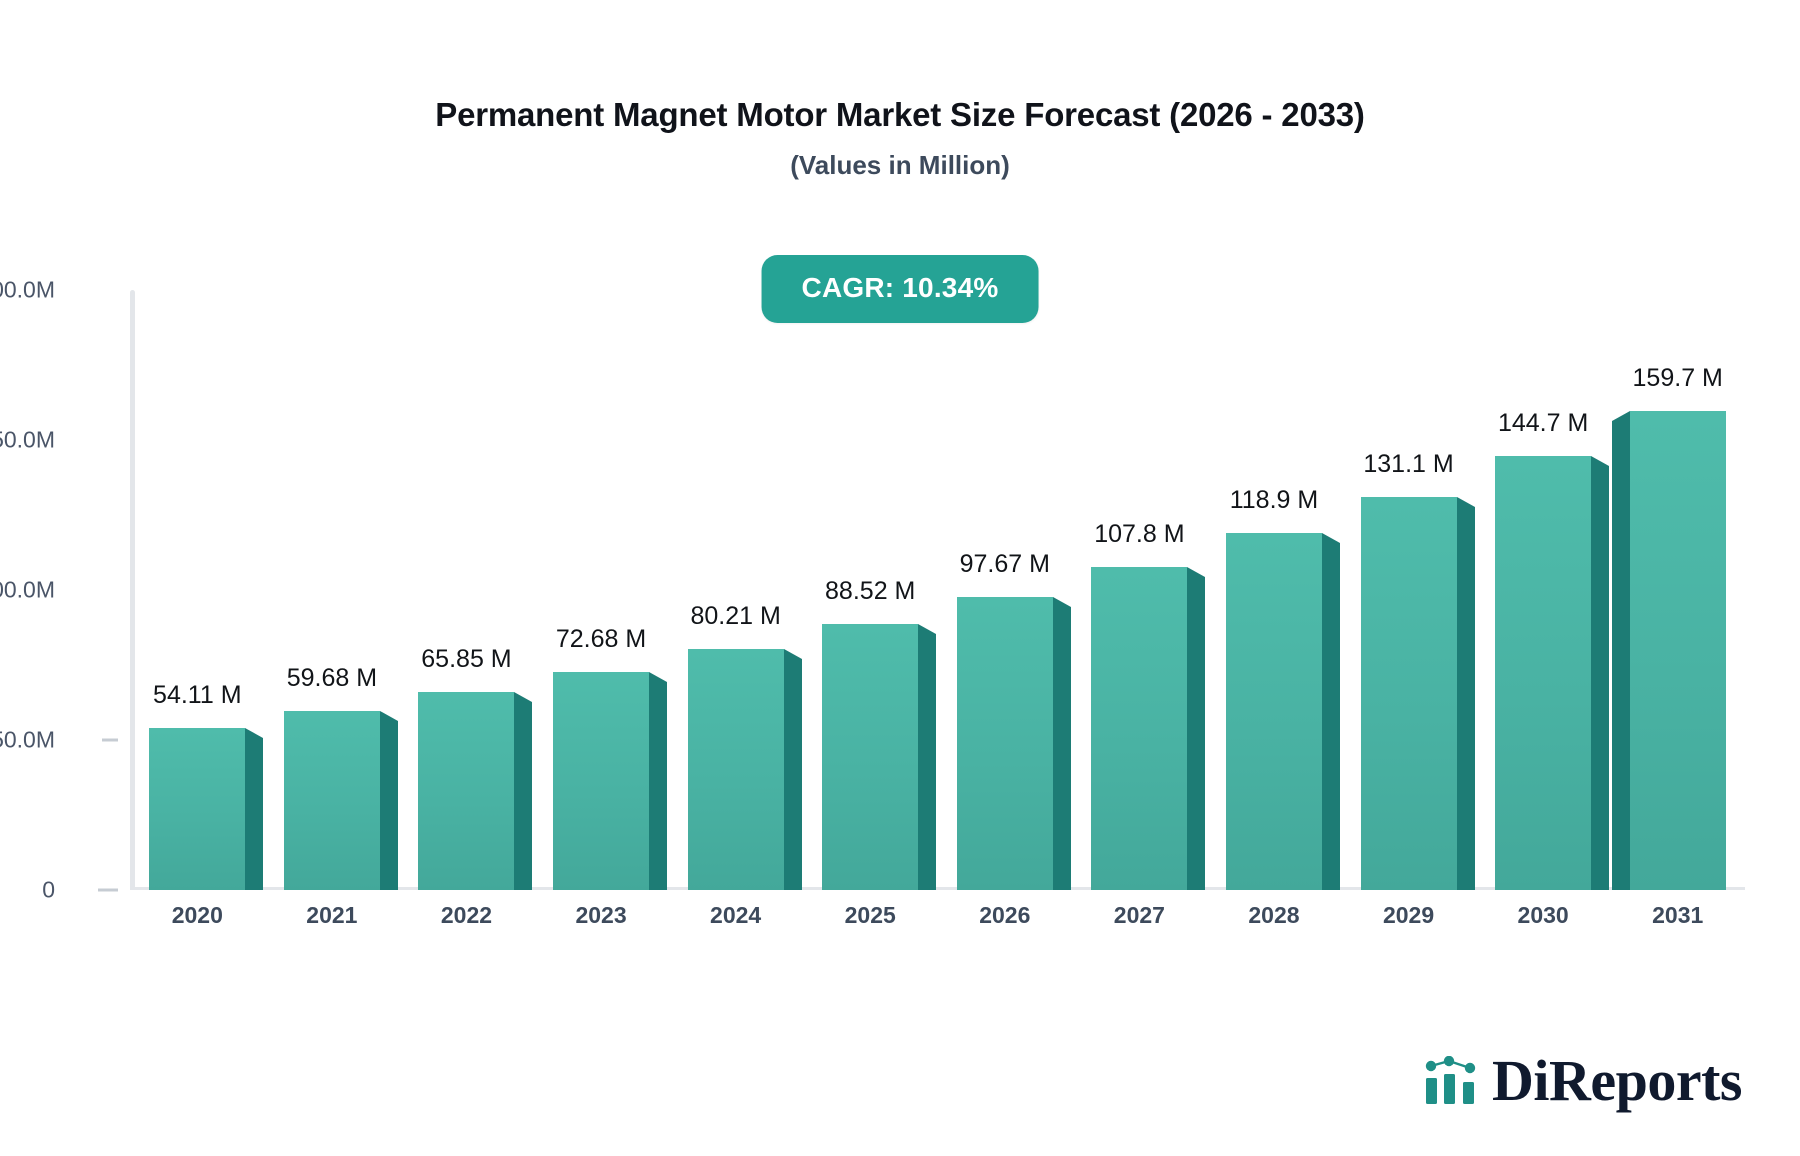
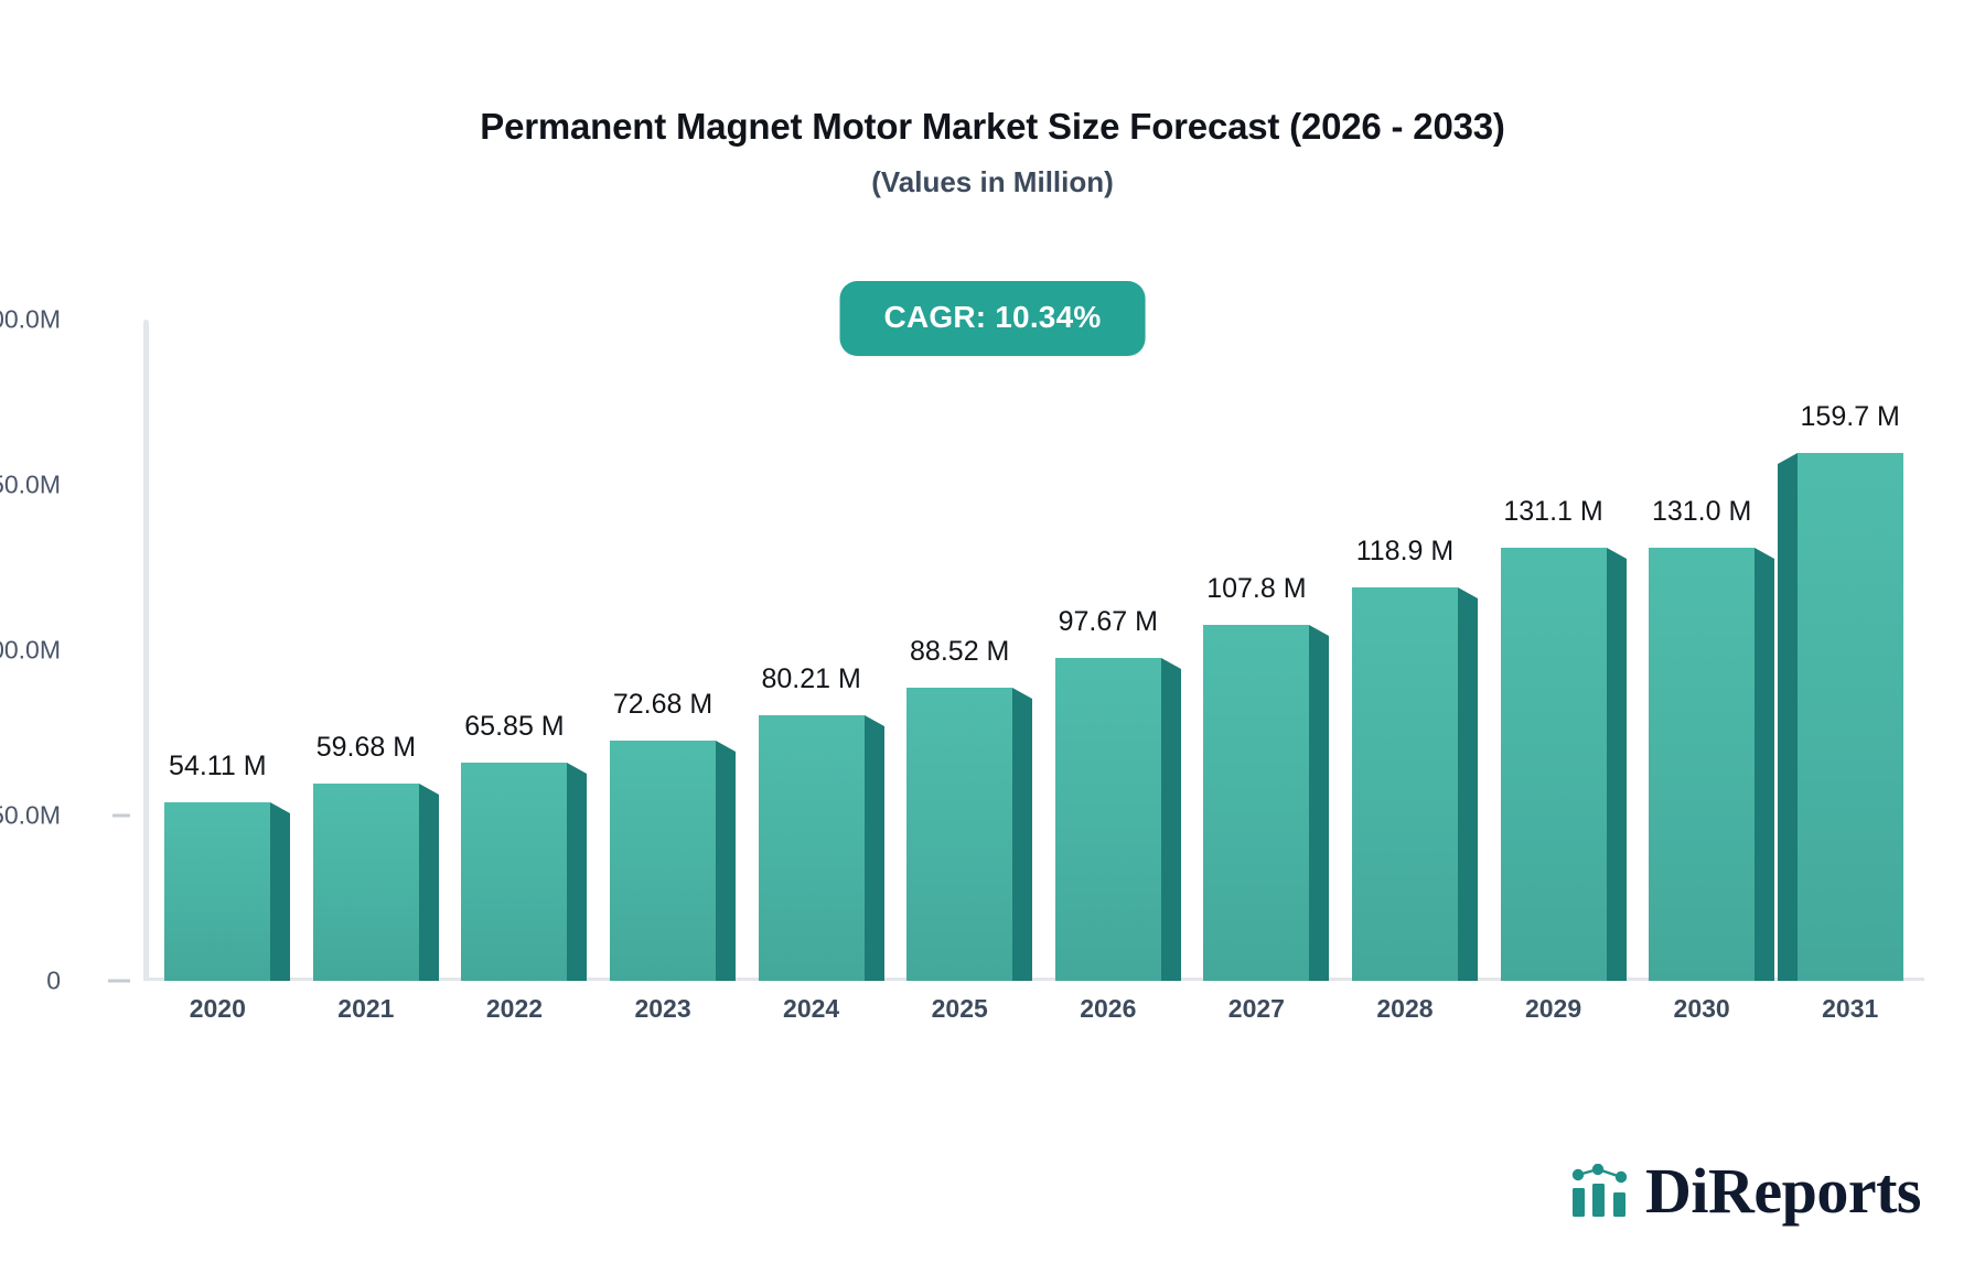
2030: 144.7 -> 131.0
